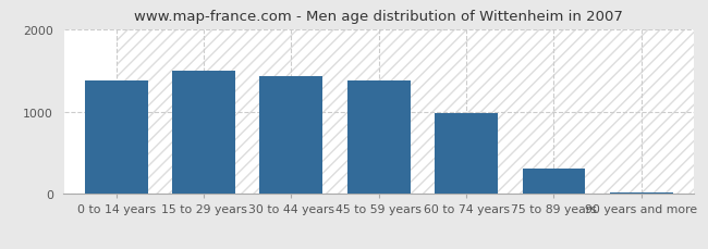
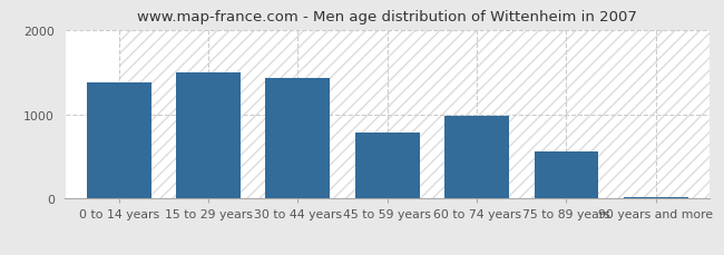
45 to 59 years: 1370 -> 780
75 to 89 years: 310 -> 560
